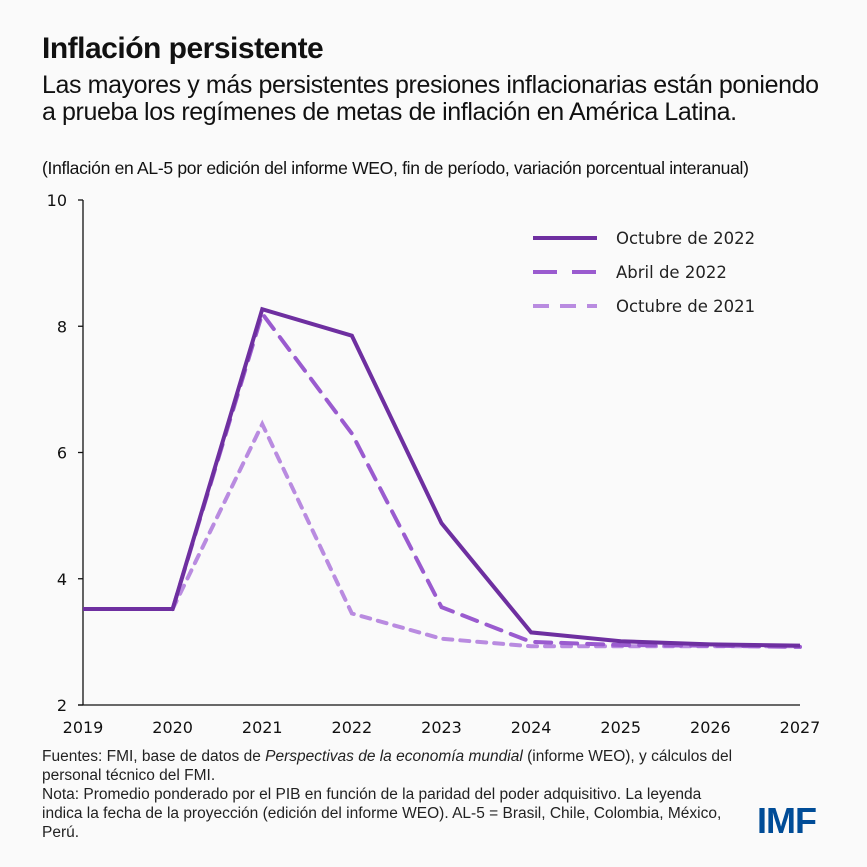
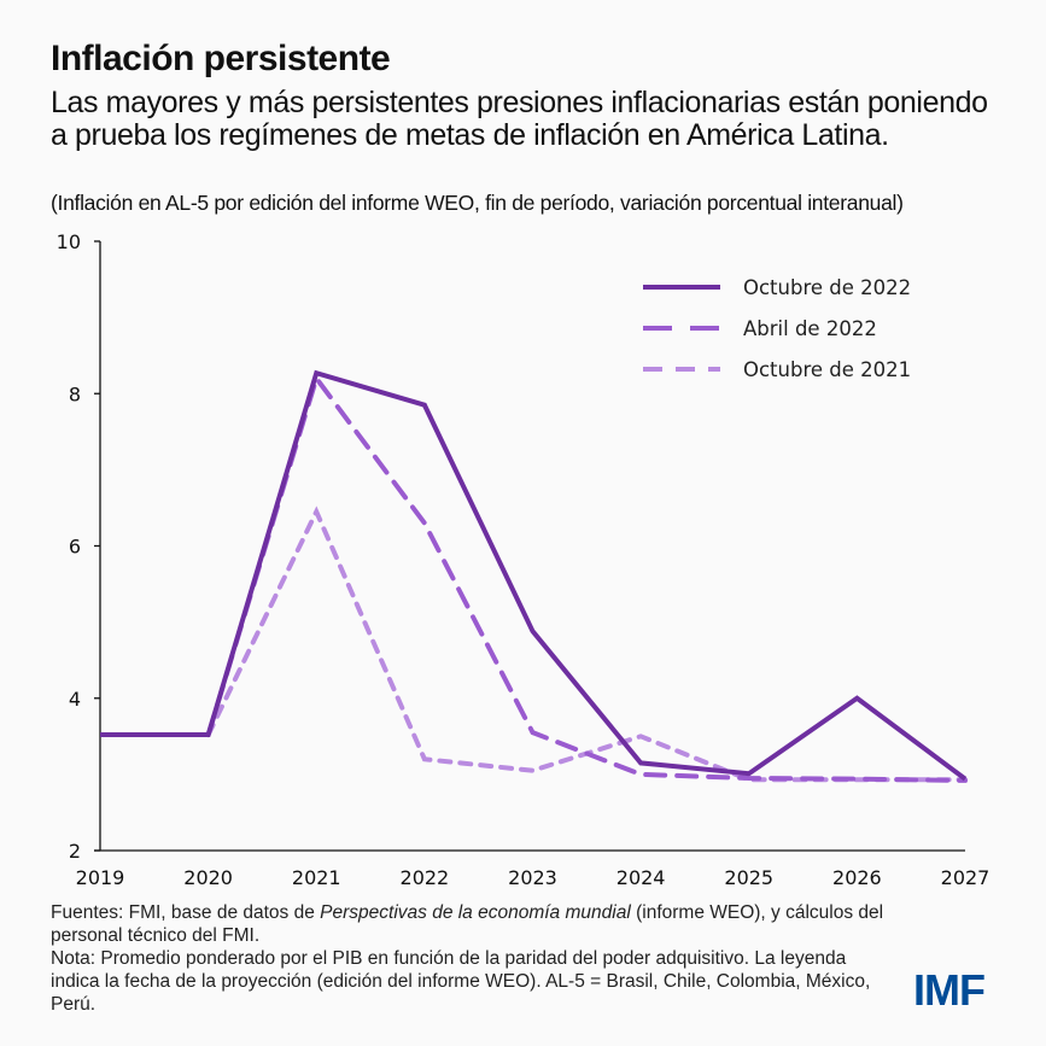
Octubre de 2021/2022: 3.5 -> 3.2
Octubre de 2021/2024: 2.9 -> 3.5
Octubre de 2022/2026: 3.0 -> 4.0
